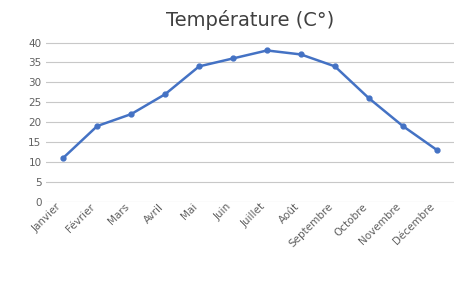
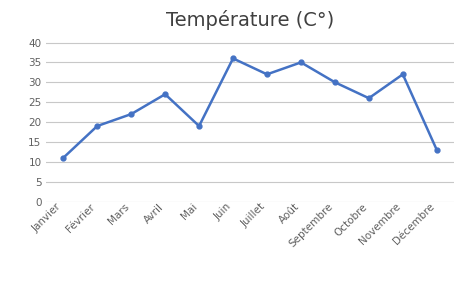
Mai: 34 -> 19
Juillet: 38 -> 32
Août: 37 -> 35
Septembre: 34 -> 30
Novembre: 19 -> 32
